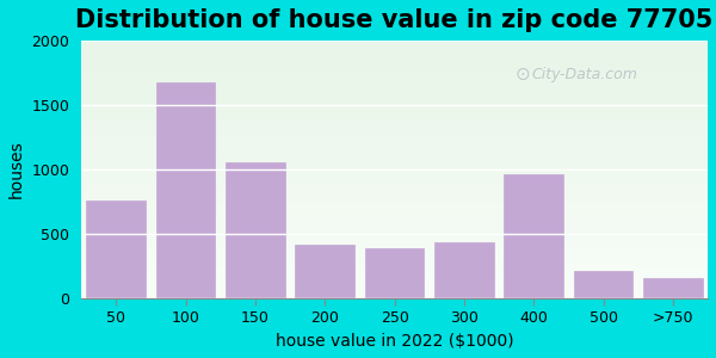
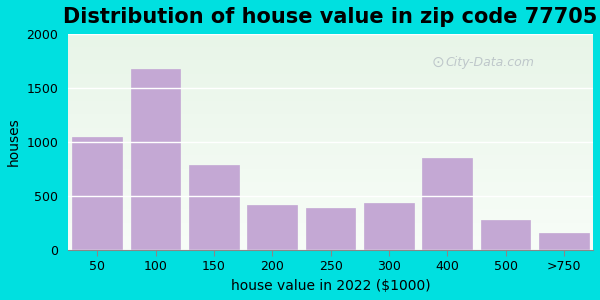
50: 760 -> 1050
150: 1060 -> 790
400: 960 -> 850
500: 210 -> 280
